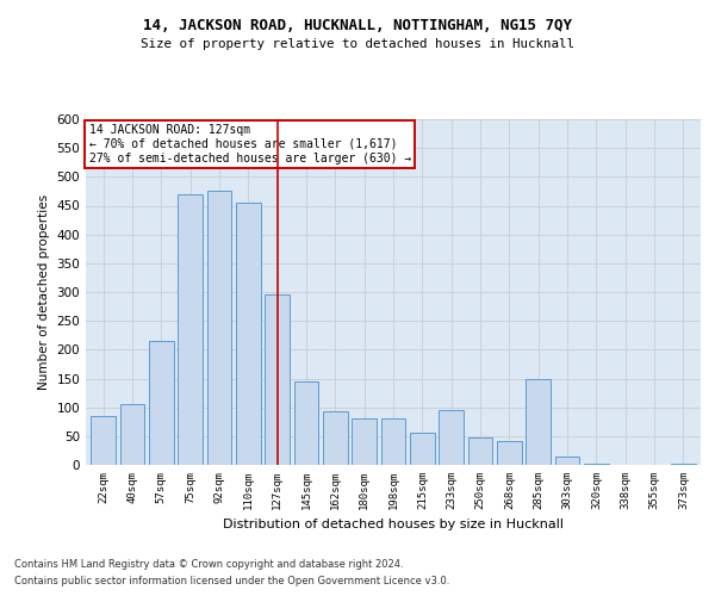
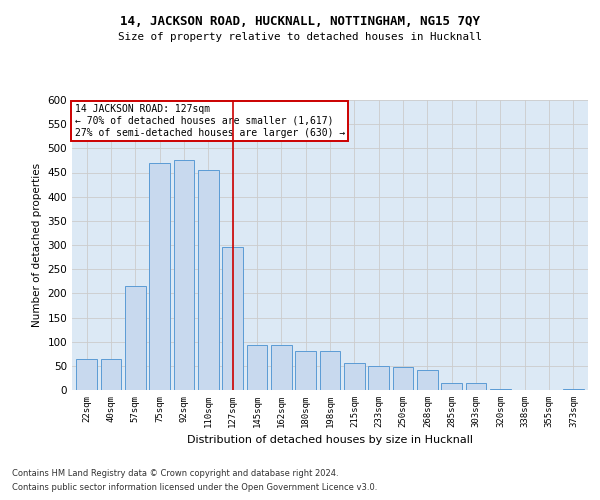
22sqm: 85 -> 65
40sqm: 105 -> 65
145sqm: 145 -> 93
233sqm: 95 -> 50
285sqm: 150 -> 15
